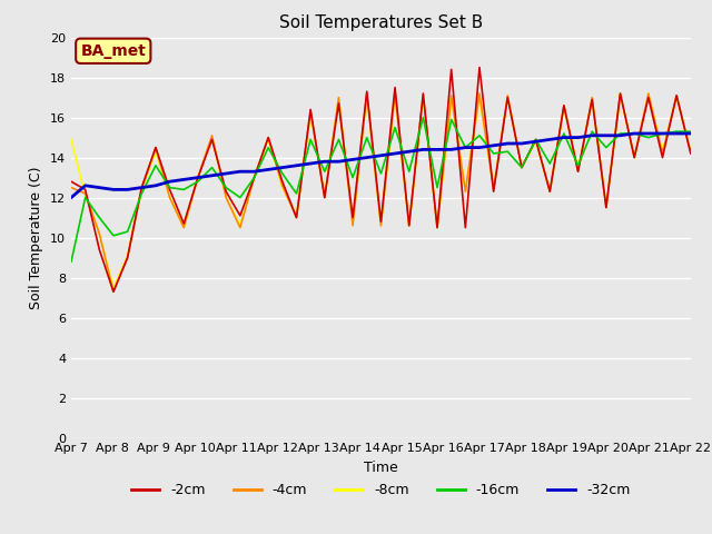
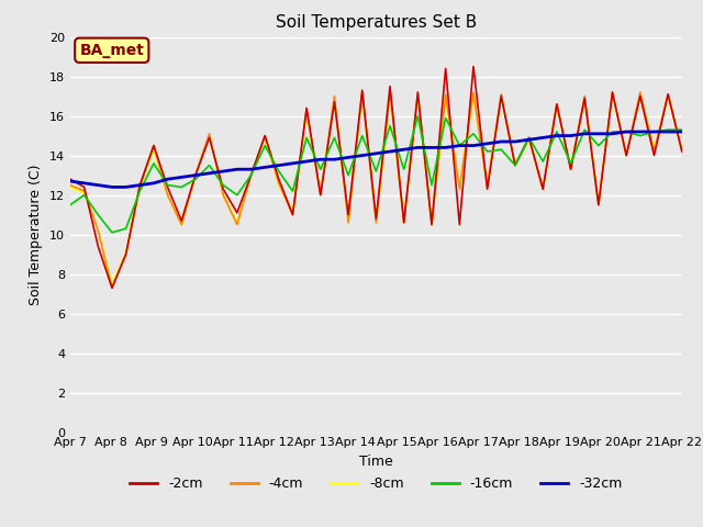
-8cm/Apr 7: 14.9 -> 12.4
-16cm/Apr 7: 8.8 -> 11.5
-32cm/Apr 7: 12.0 -> 12.7
